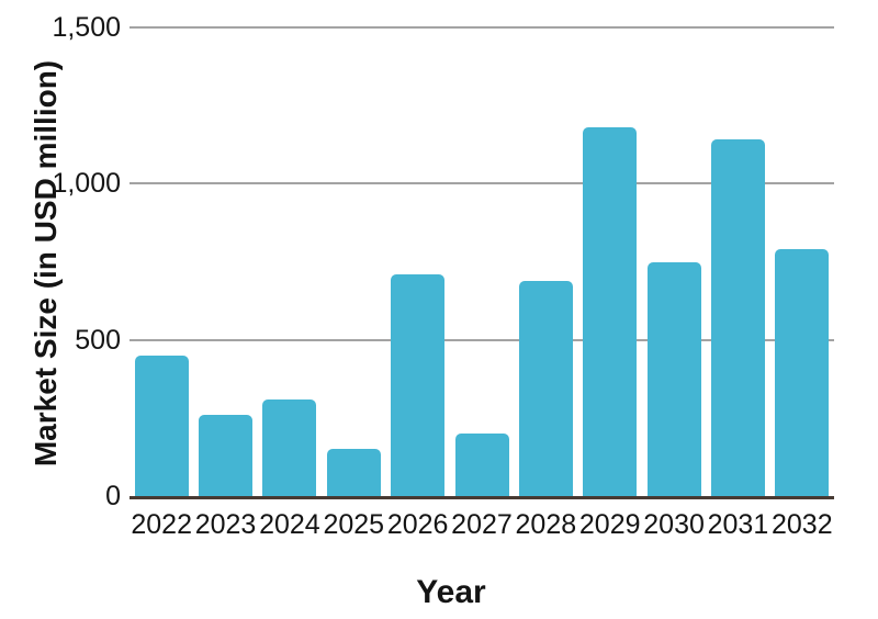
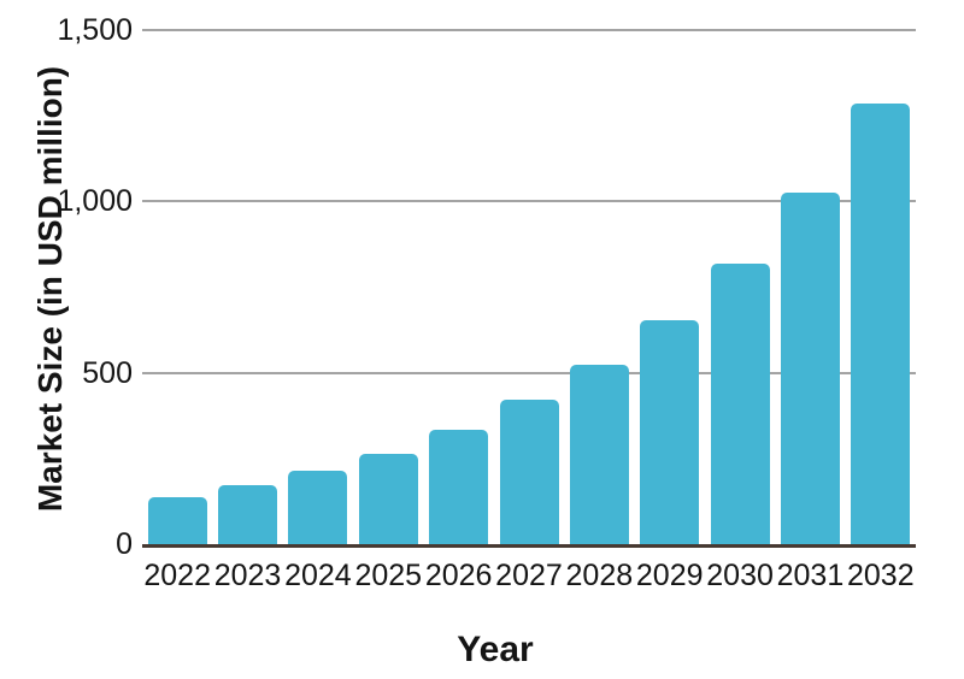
2022: 450 -> 140
2023: 260 -> 170
2024: 310 -> 220
2025: 150 -> 260
2026: 710 -> 340
2027: 200 -> 420
2028: 690 -> 520
2029: 1180 -> 660
2030: 750 -> 820
2031: 1140 -> 1020
2032: 790 -> 1280
